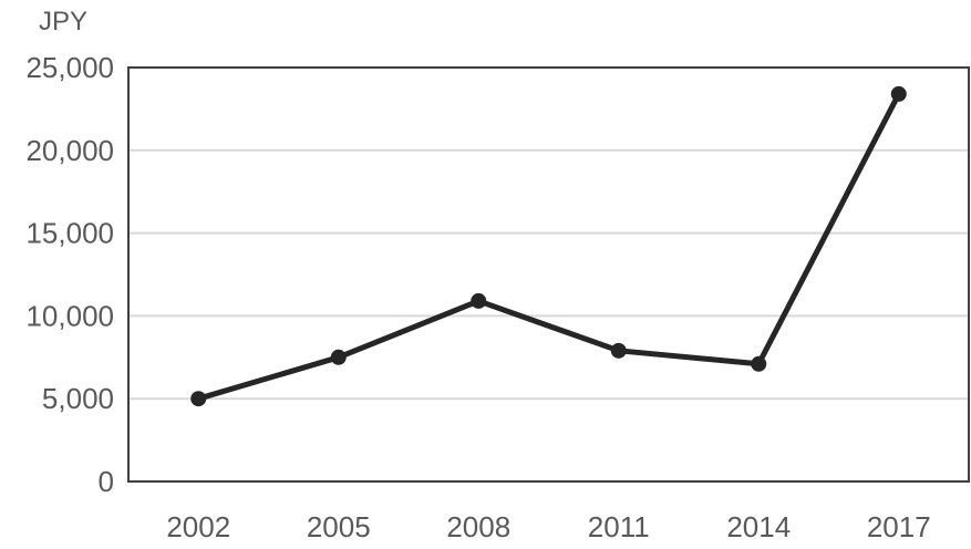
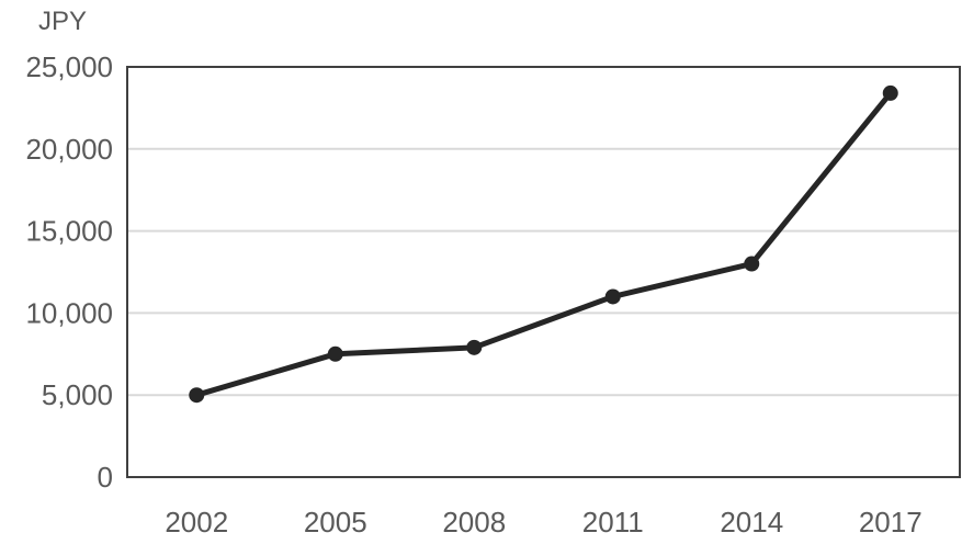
2008: 10900 -> 7900
2011: 7900 -> 11000
2014: 7100 -> 13000
